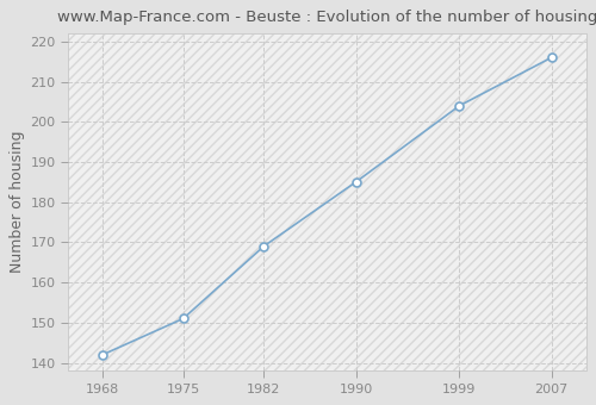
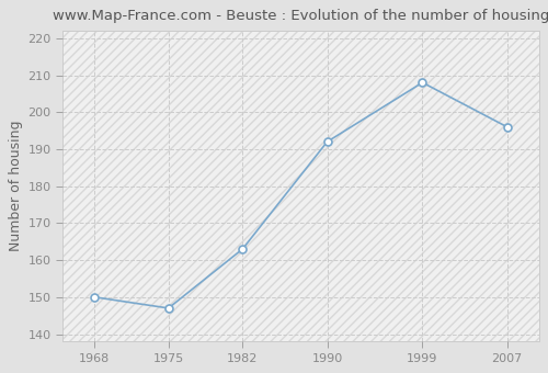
1968: 142 -> 150
1975: 151 -> 147
1982: 169 -> 163
1990: 185 -> 192
1999: 204 -> 208
2007: 216 -> 196
